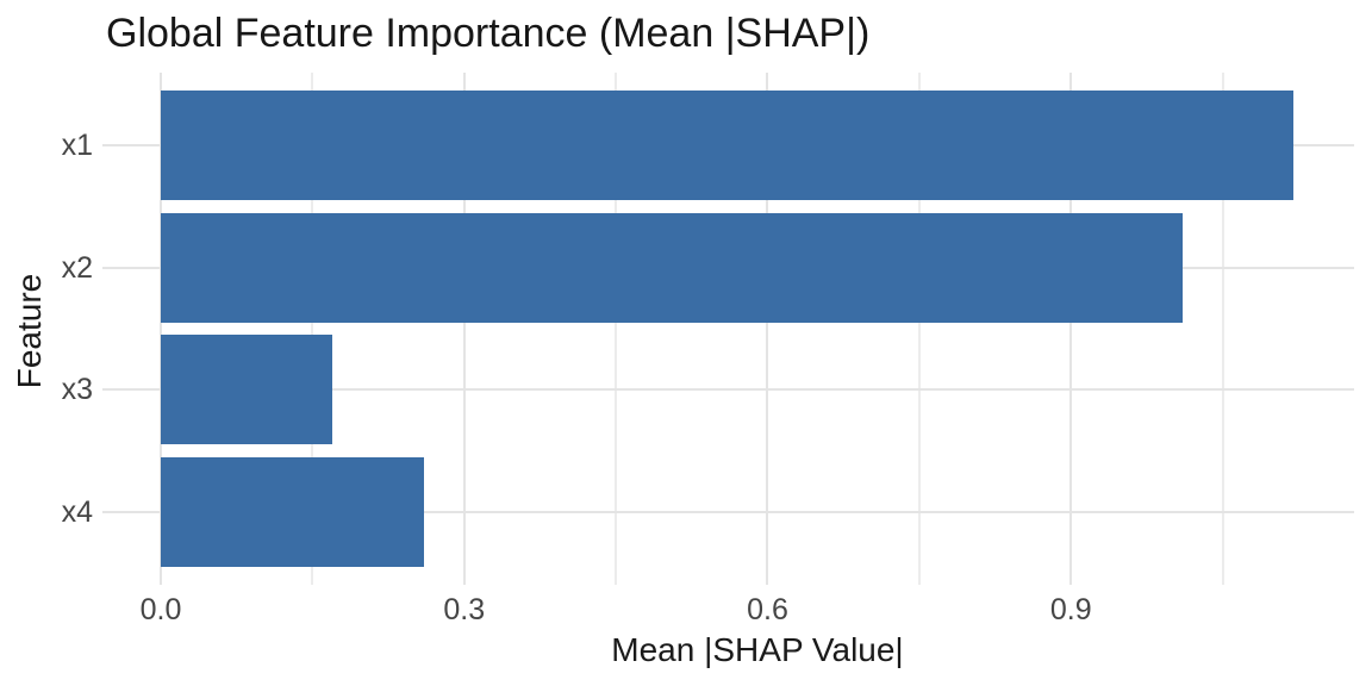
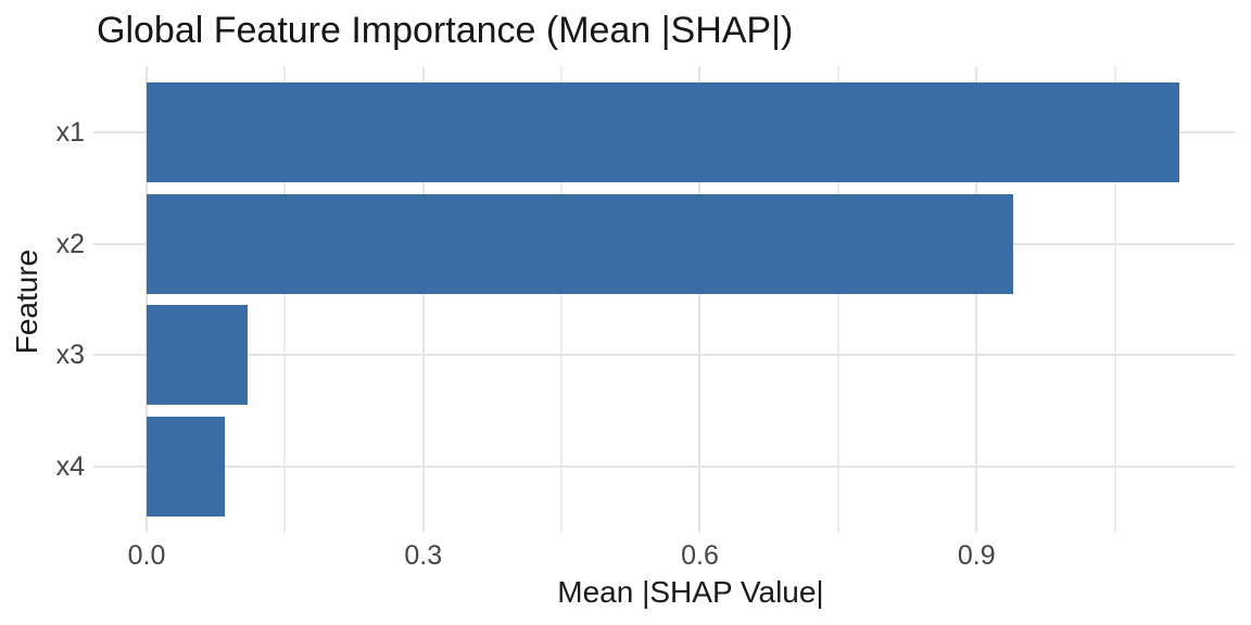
x2: 1.01 -> 0.94
x3: 0.17 -> 0.11
x4: 0.26 -> 0.09
